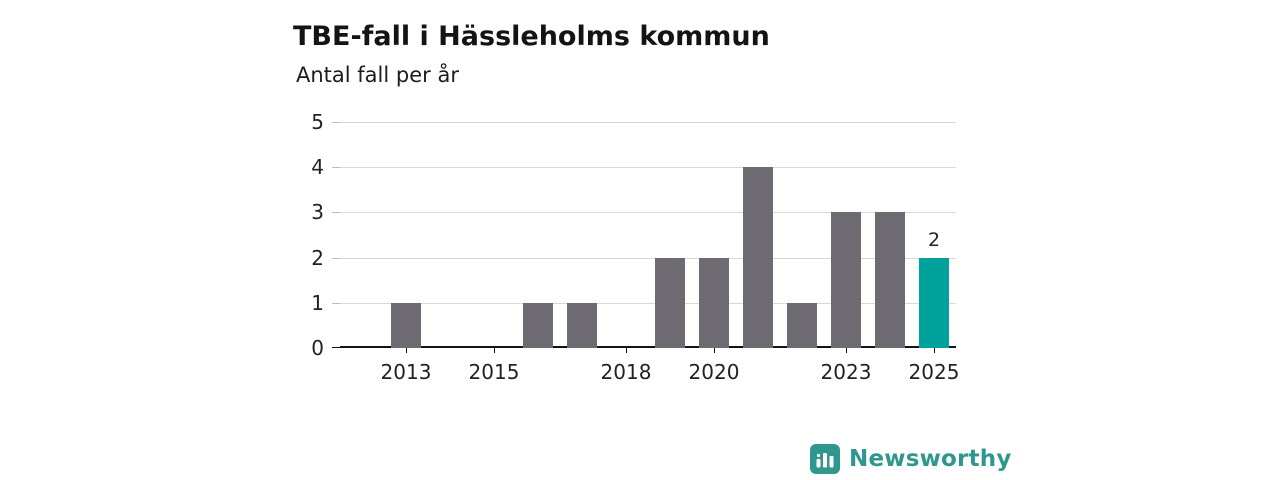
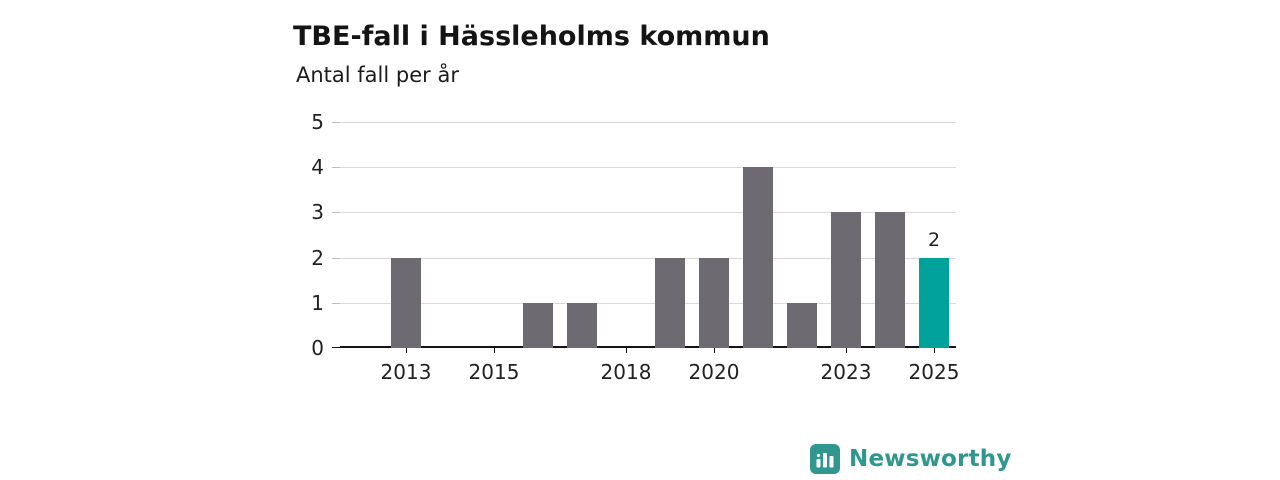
2013: 1 -> 2
